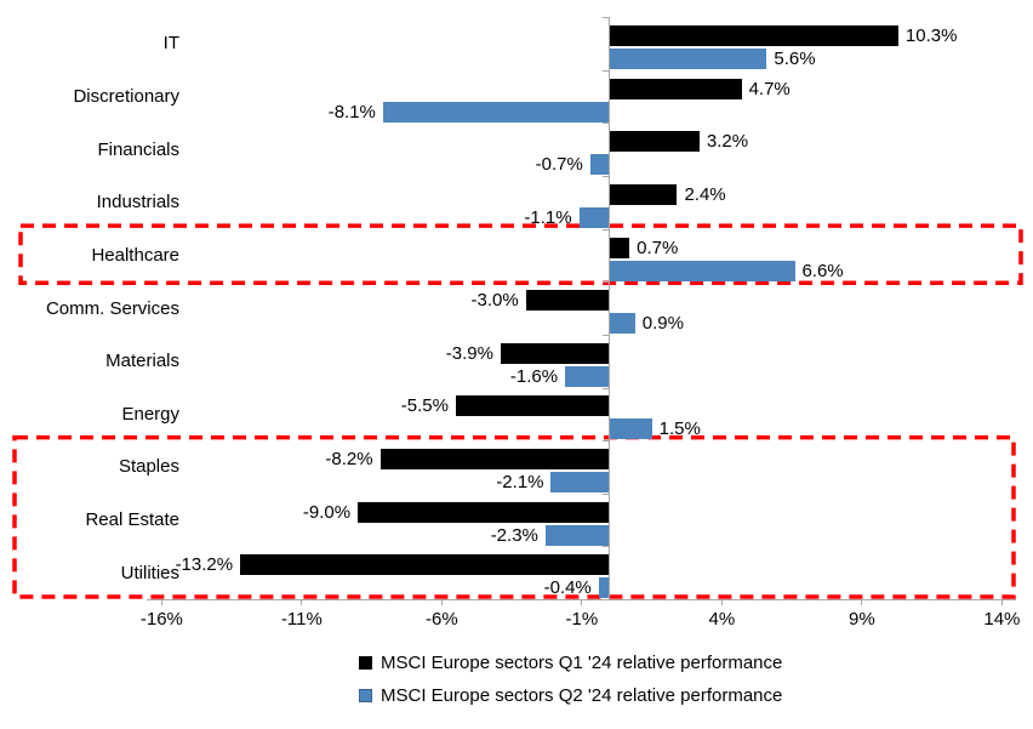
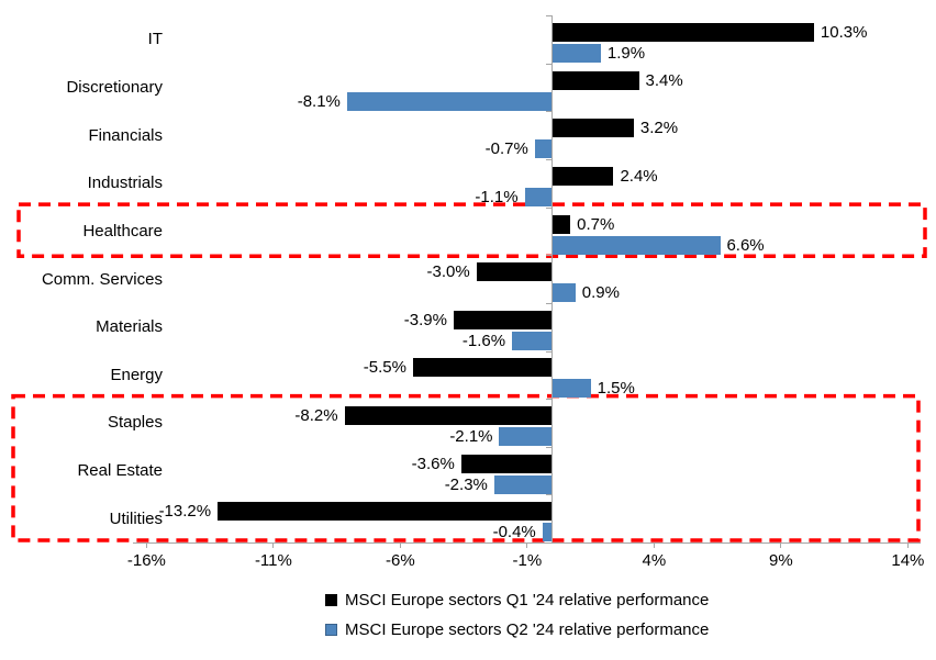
MSCI Europe sectors Q2 '24 relative performance/IT: 5.6% -> 1.9%
MSCI Europe sectors Q1 '24 relative performance/Discretionary: 4.7% -> 3.4%
MSCI Europe sectors Q1 '24 relative performance/Real Estate: -9.0% -> -3.6%
